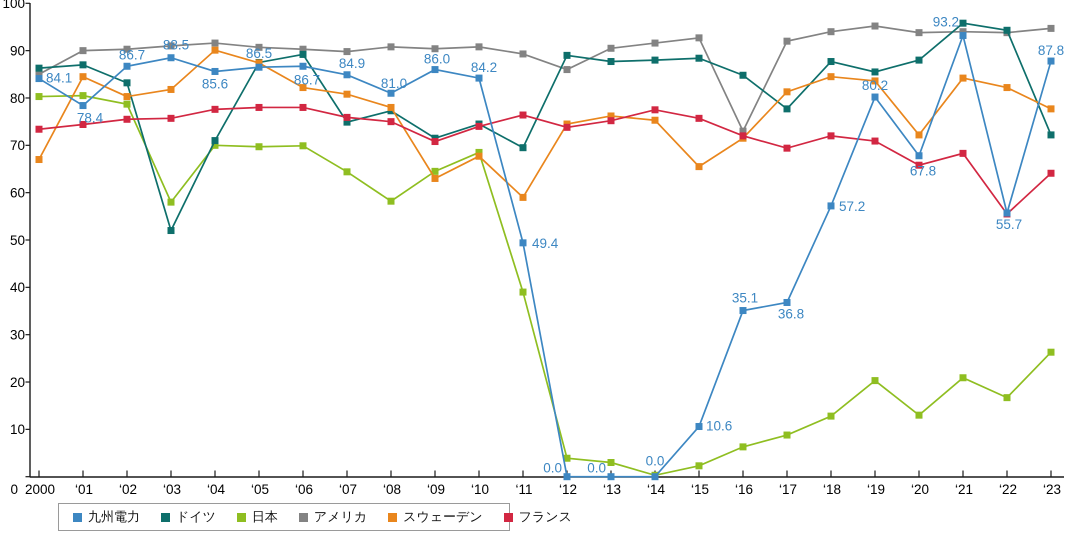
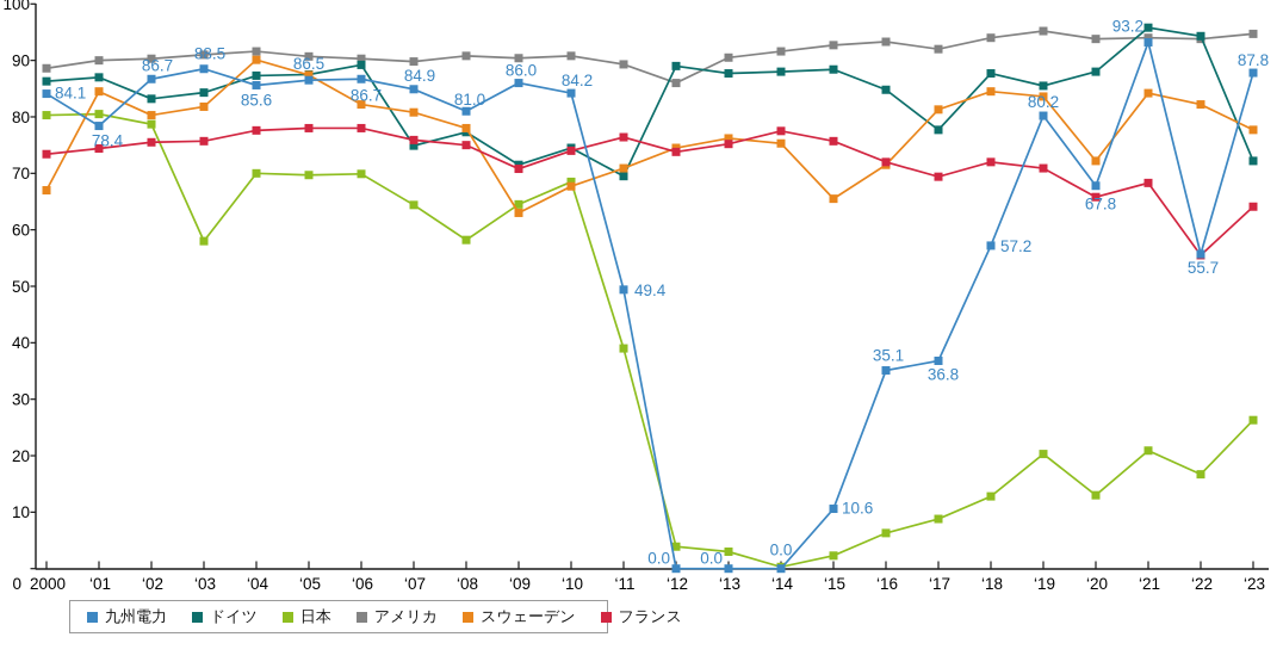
アメリカ/2000: 85 -> 89
ドイツ/‘03: 52 -> 84
ドイツ/‘04: 71 -> 87
スウェーデン/‘11: 59 -> 71
アメリカ/‘16: 73 -> 93
